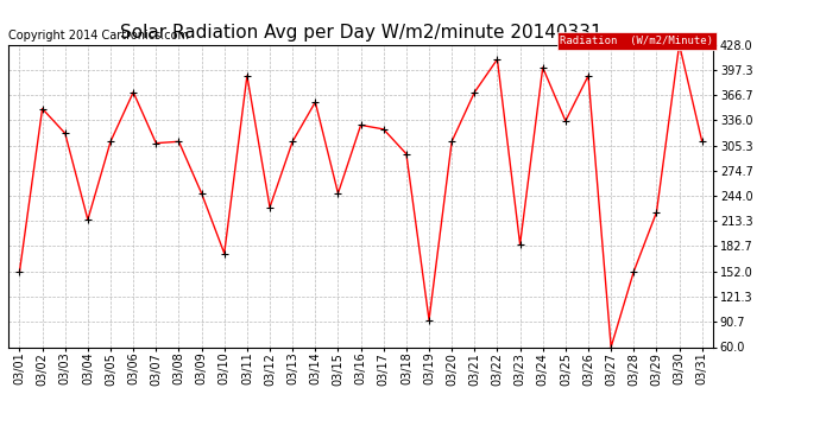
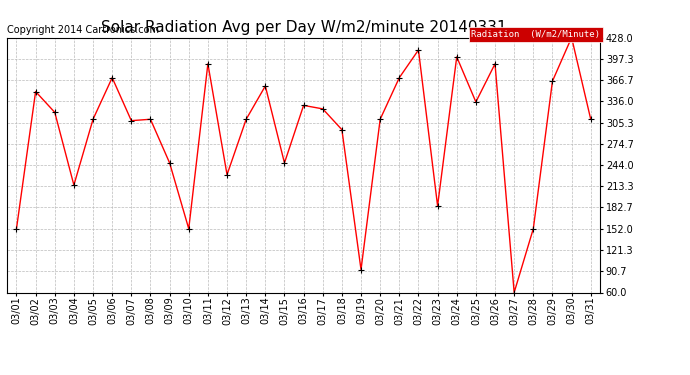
03/10: 174 -> 152
03/29: 224 -> 365
